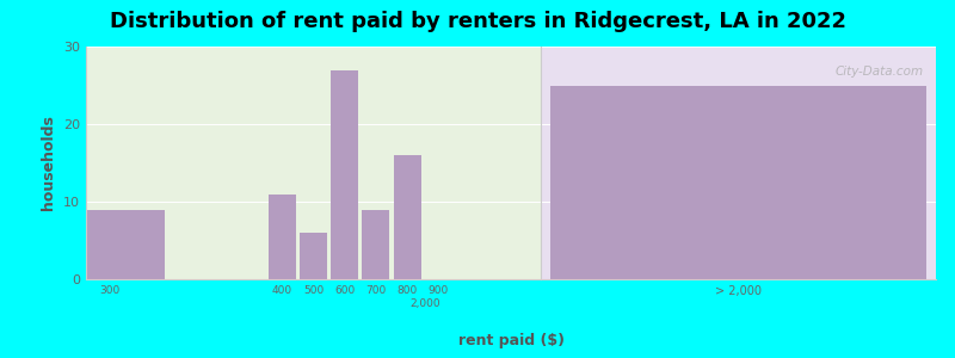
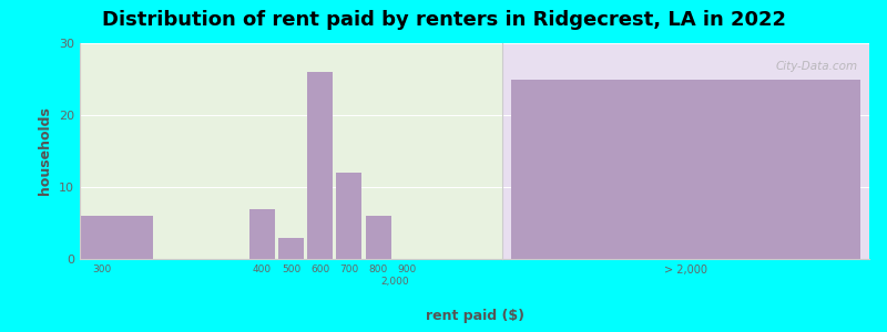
300: 9 -> 6
400: 11 -> 7
500: 6 -> 3
600: 27 -> 26
700: 9 -> 12
800: 16 -> 6
